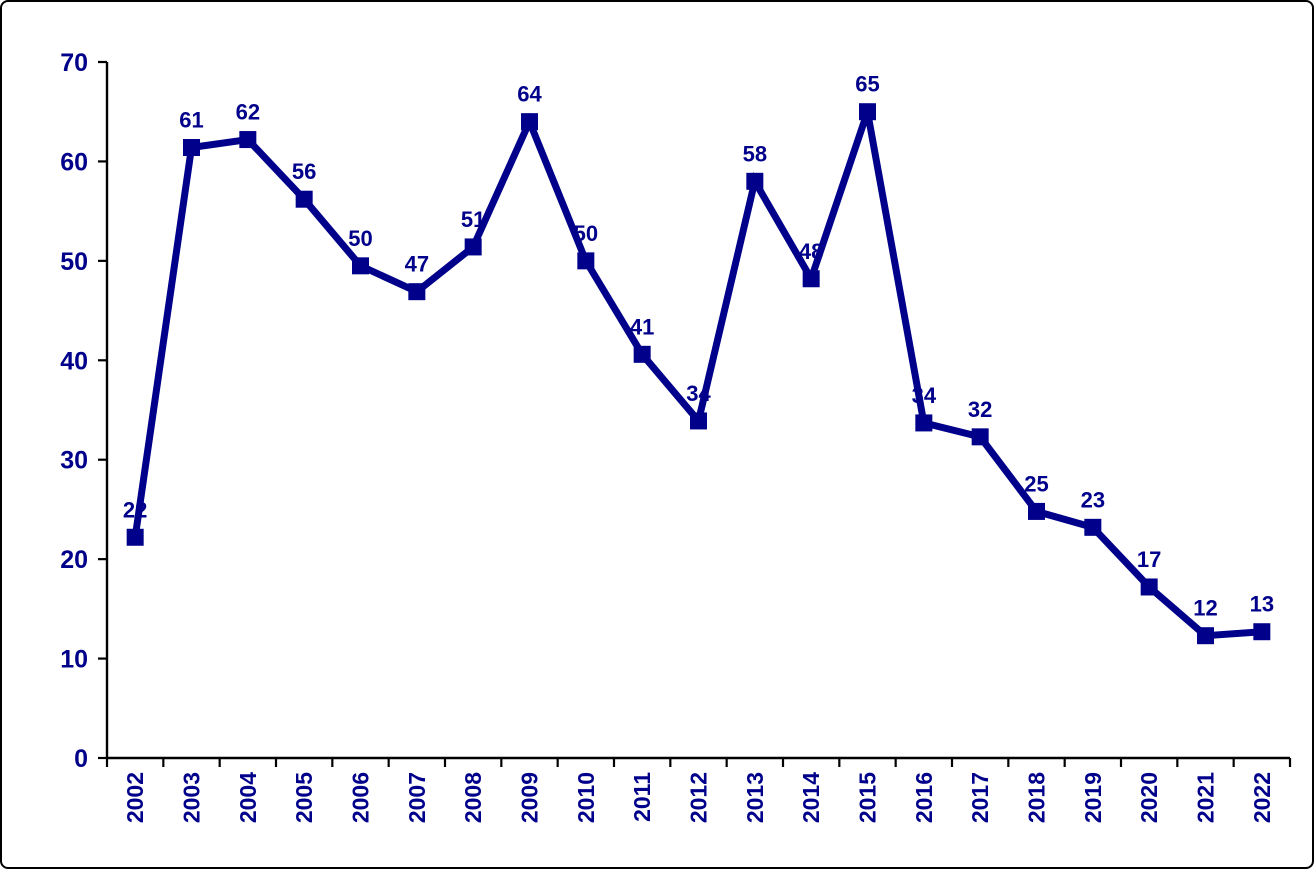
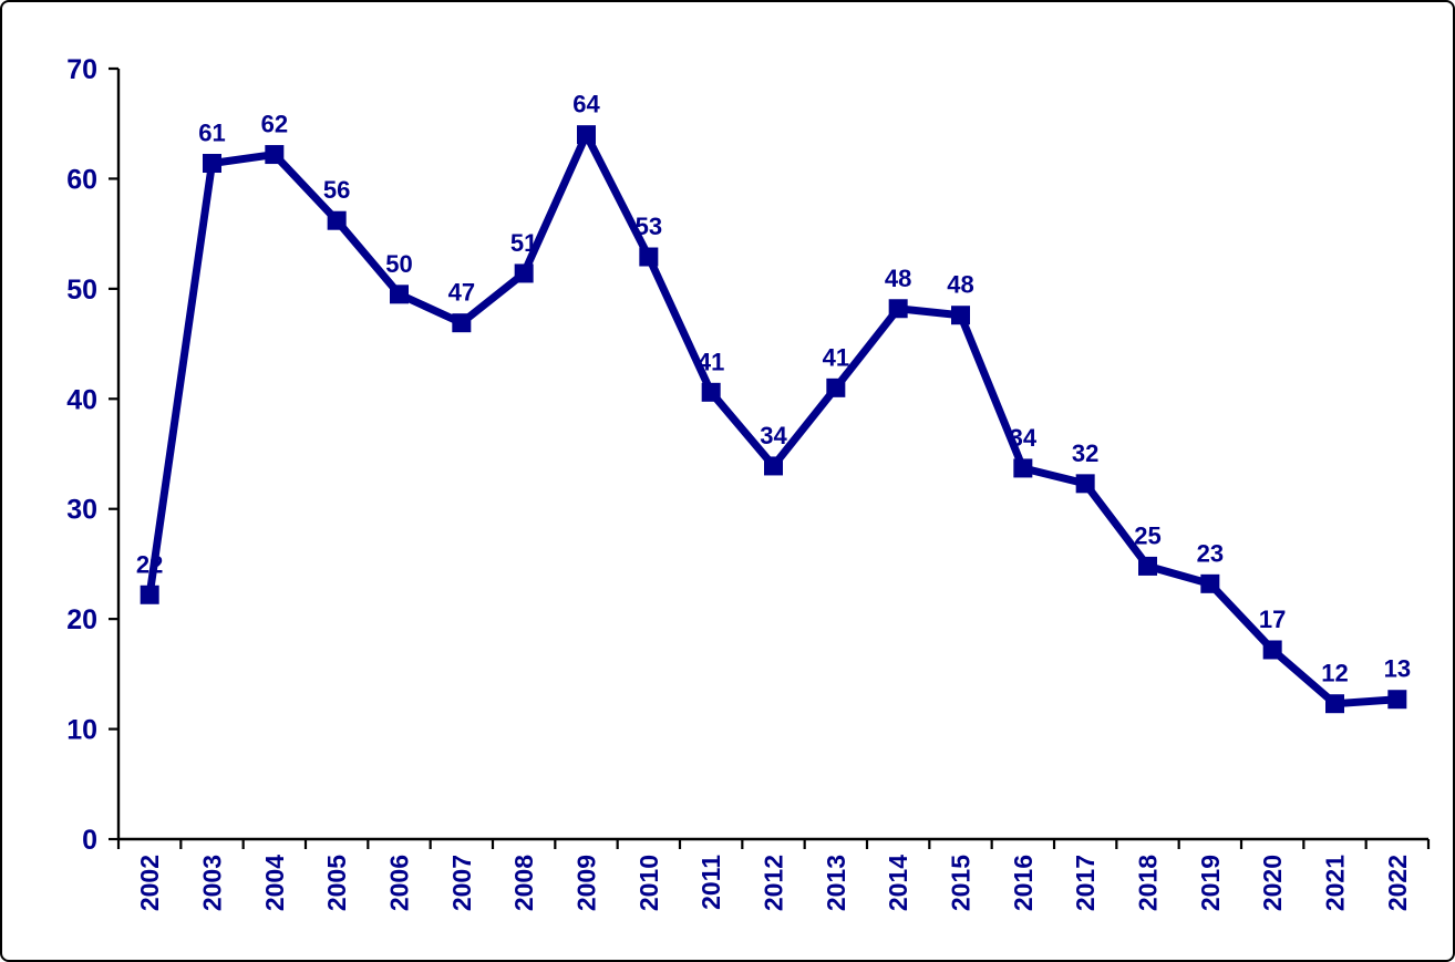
2010: 50 -> 53
2013: 58 -> 41
2015: 65 -> 48
